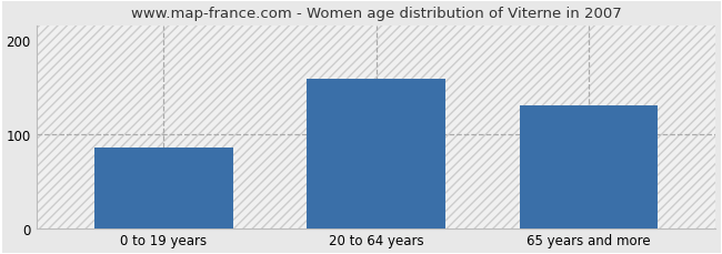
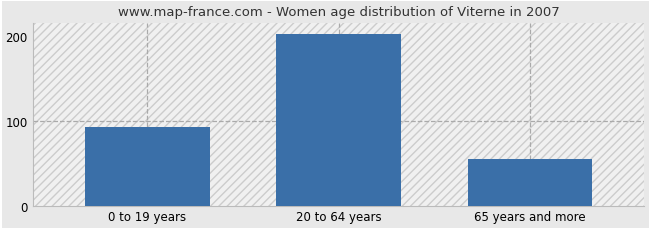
0 to 19 years: 86 -> 93
20 to 64 years: 158 -> 202
65 years and more: 130 -> 55
